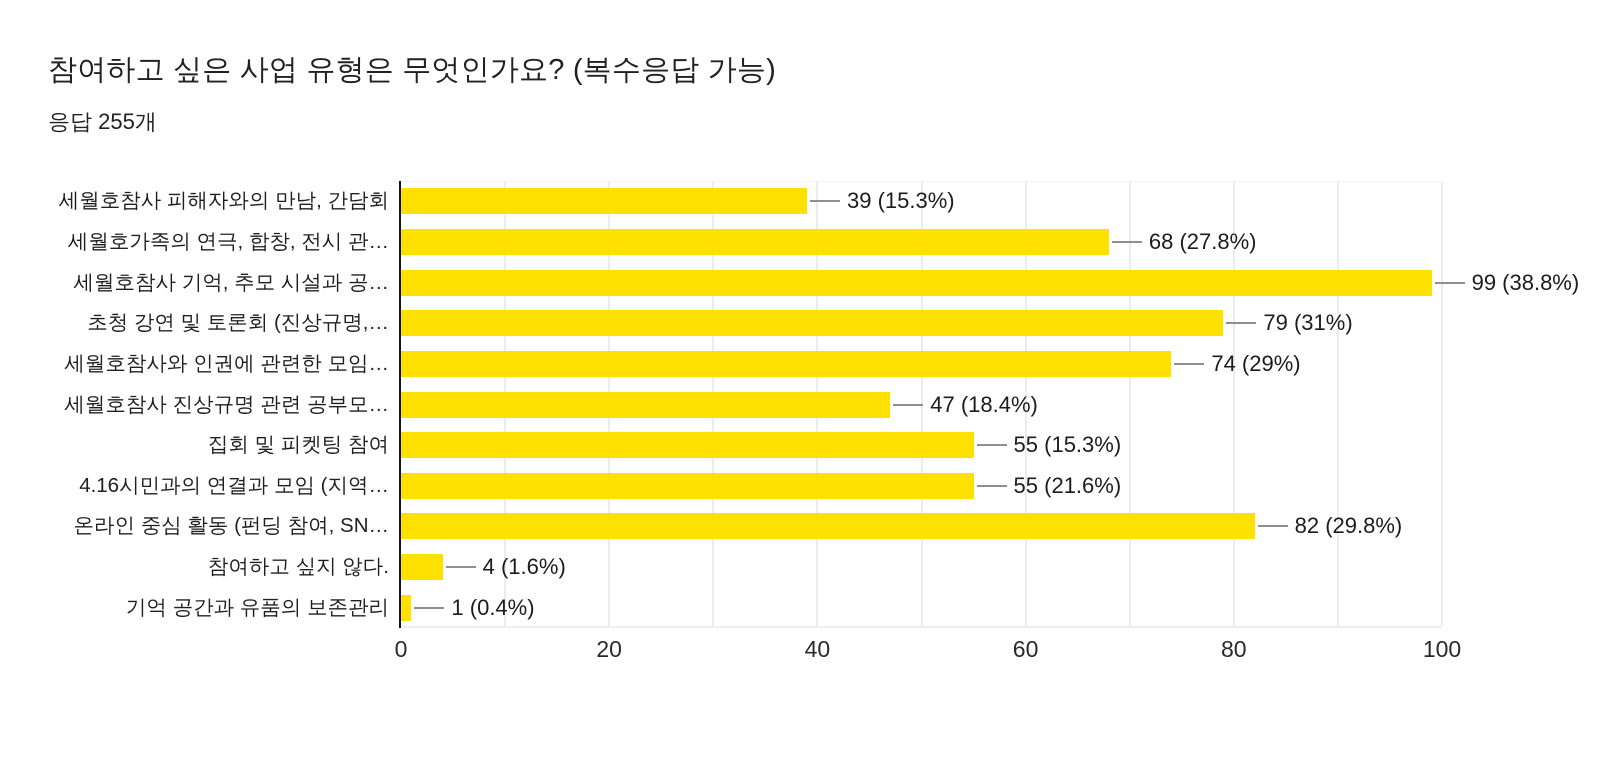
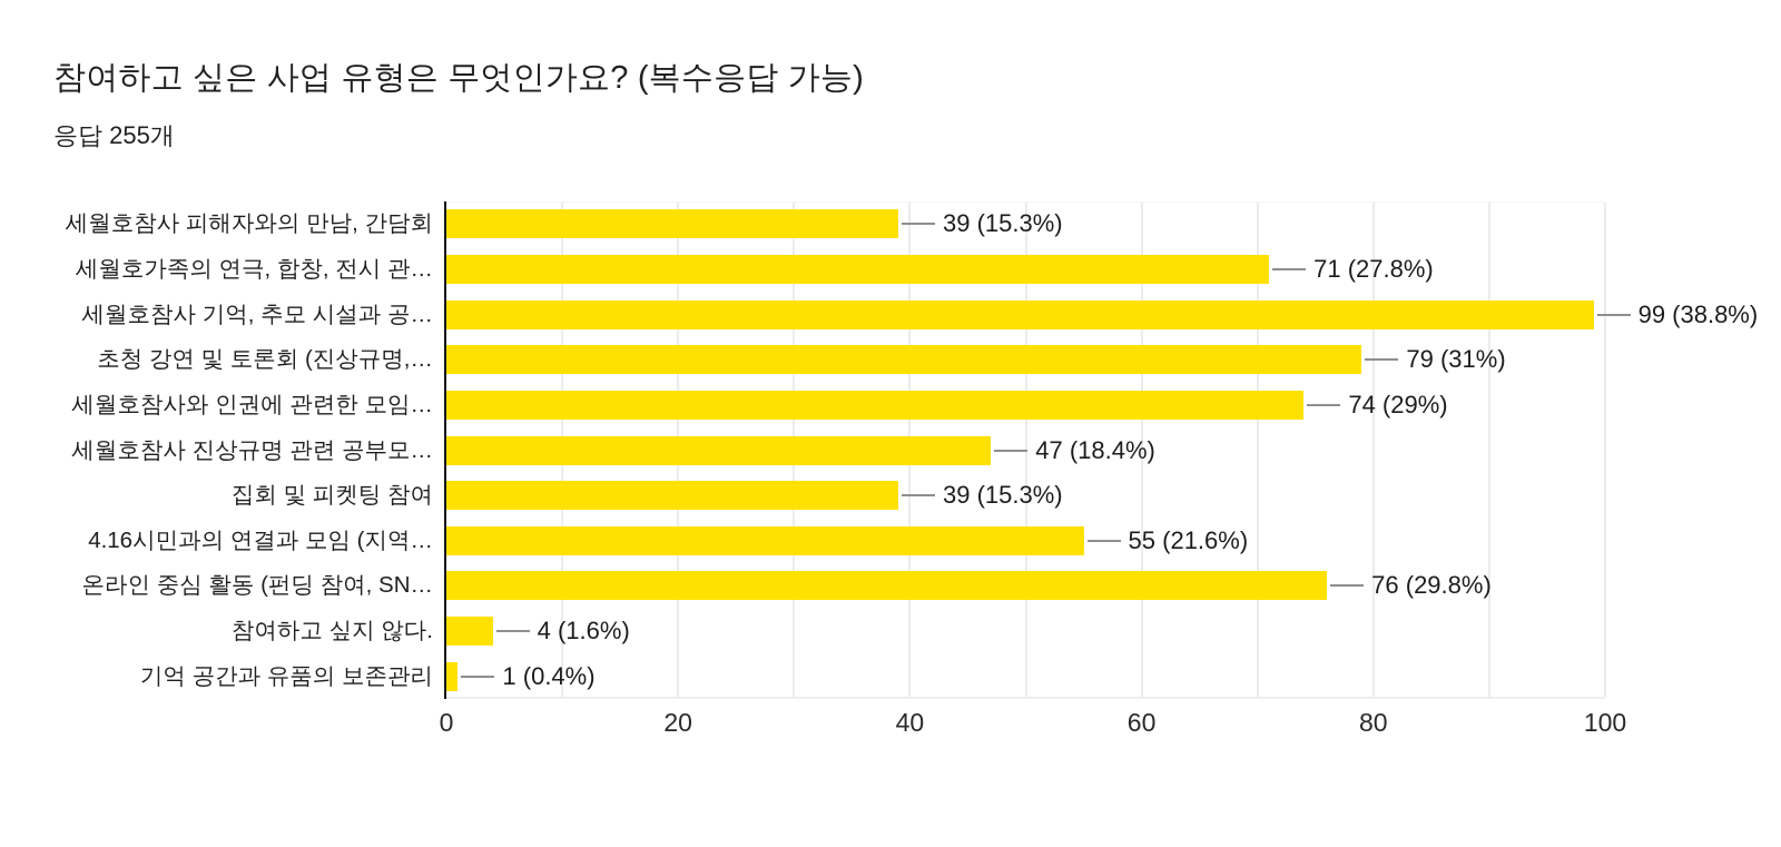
세월호가족의 연극, 합창, 전시 관…: 68 -> 71
집회 및 피켓팅 참여: 55 -> 39
온라인 중심 활동 (펀딩 참여, SN…: 82 -> 76
